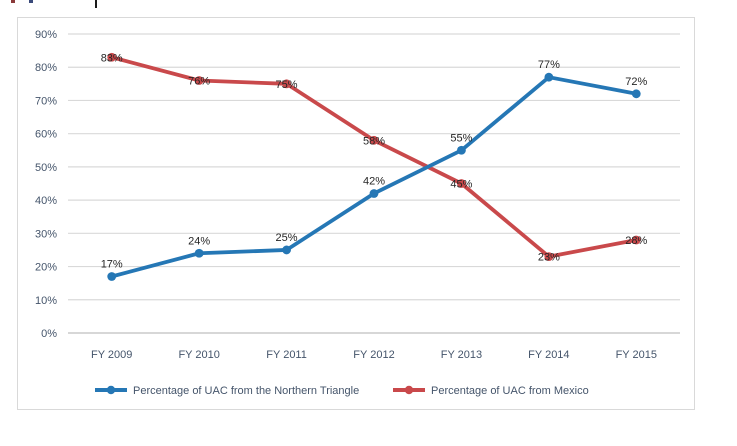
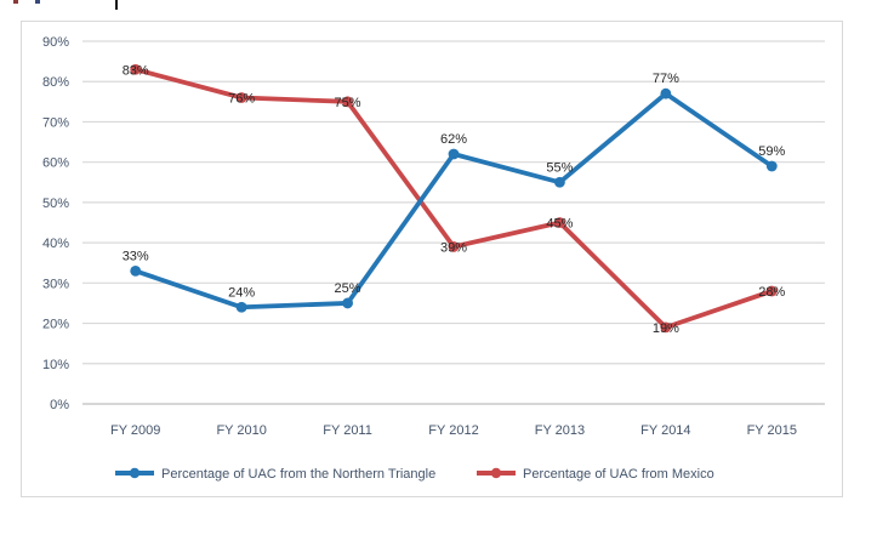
Percentage of UAC from the Northern Triangle/FY 2009: 17% -> 33%
Percentage of UAC from the Northern Triangle/FY 2012: 42% -> 62%
Percentage of UAC from Mexico/FY 2012: 58% -> 39%
Percentage of UAC from Mexico/FY 2014: 23% -> 19%
Percentage of UAC from the Northern Triangle/FY 2015: 72% -> 59%
